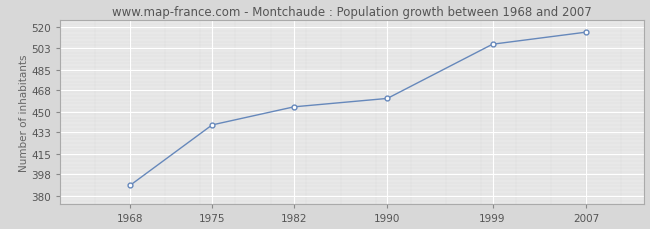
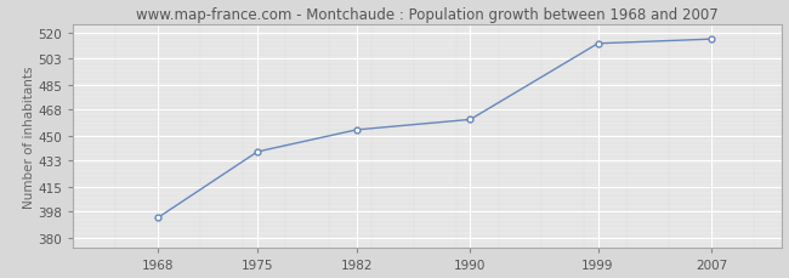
1968: 389 -> 394
1999: 506 -> 513
